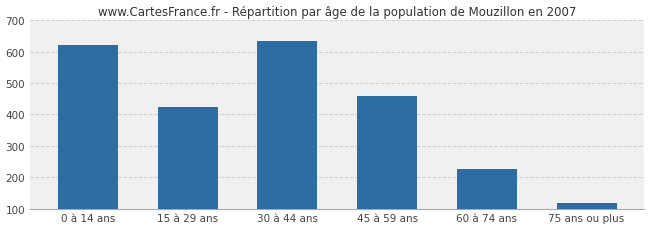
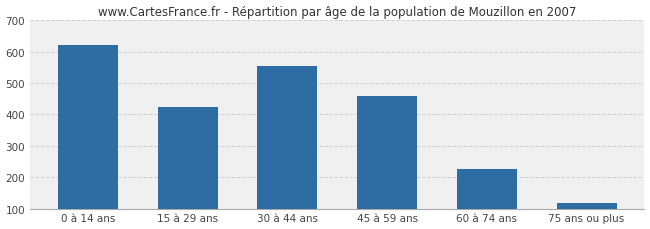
30 à 44 ans: 635 -> 555
